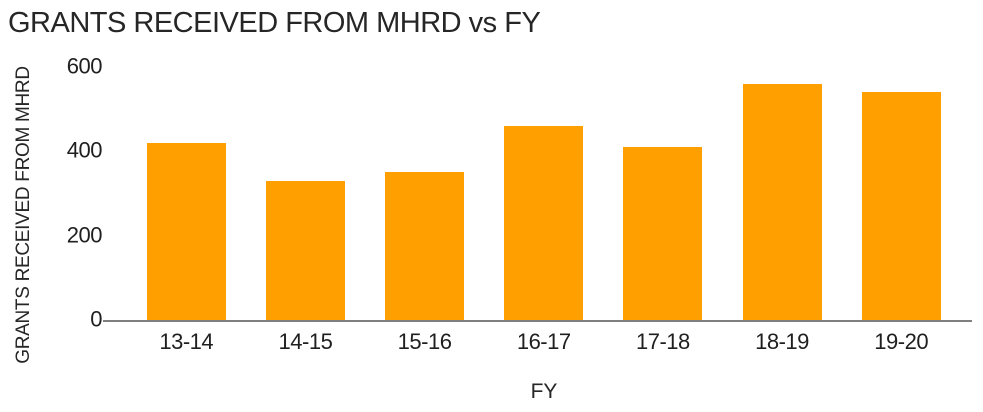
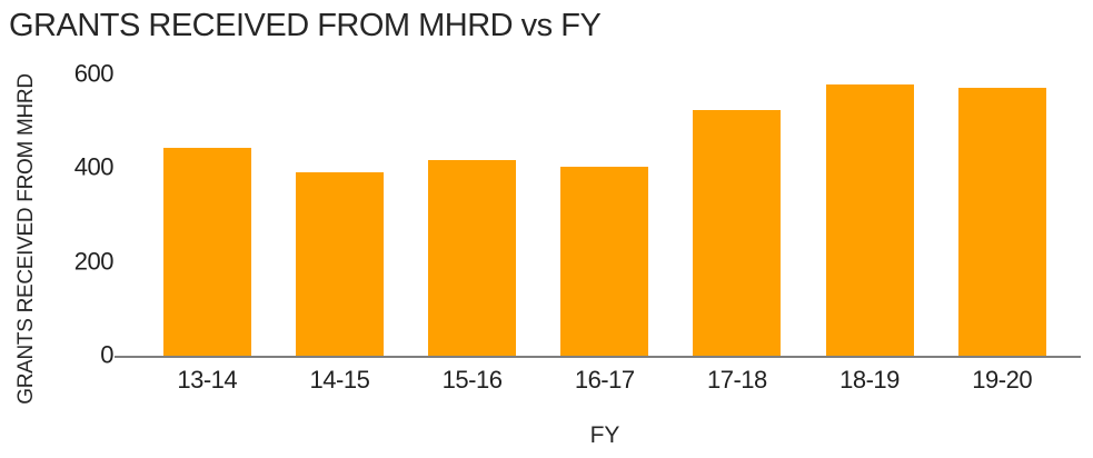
13-14: 420 -> 440
14-15: 330 -> 390
15-16: 350 -> 420
16-17: 460 -> 400
17-18: 410 -> 520
18-19: 560 -> 580
19-20: 540 -> 570
